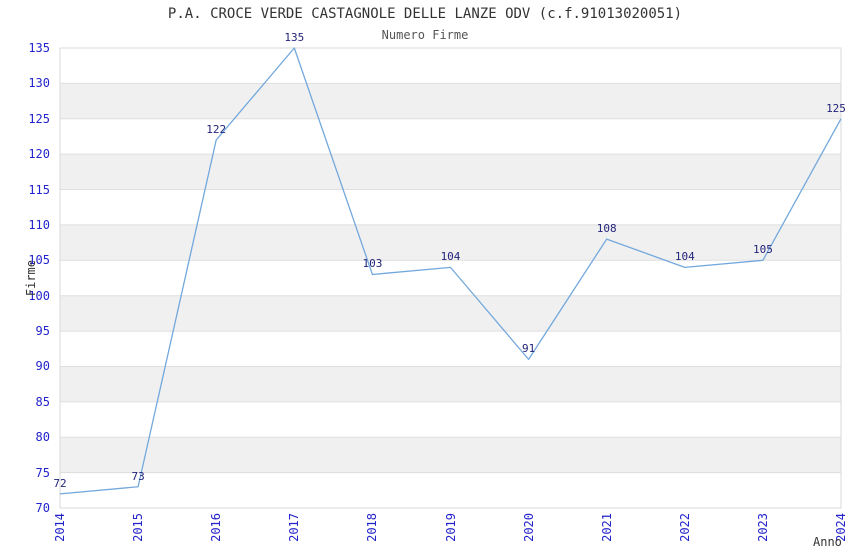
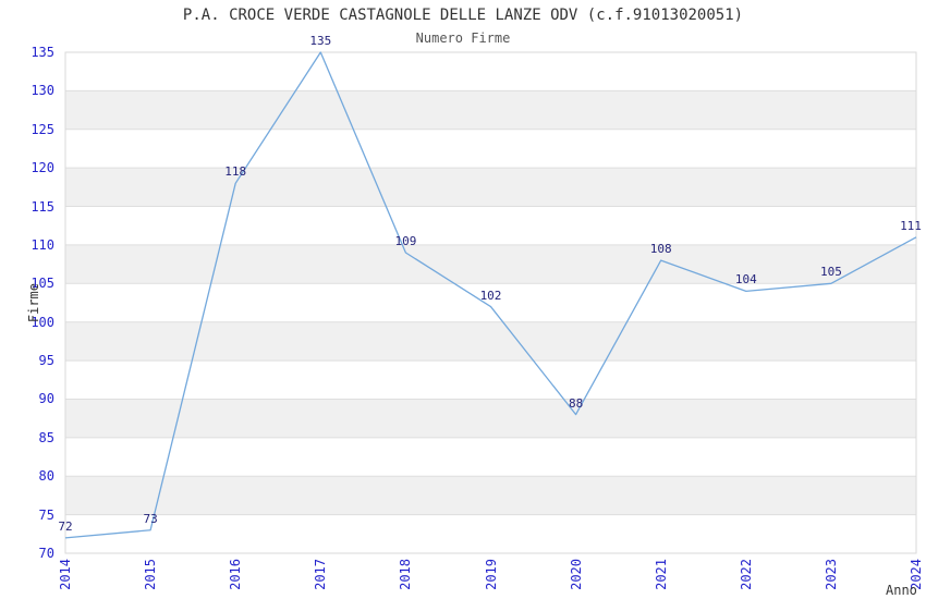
2016: 122 -> 118
2018: 103 -> 109
2019: 104 -> 102
2020: 91 -> 88
2024: 125 -> 111
